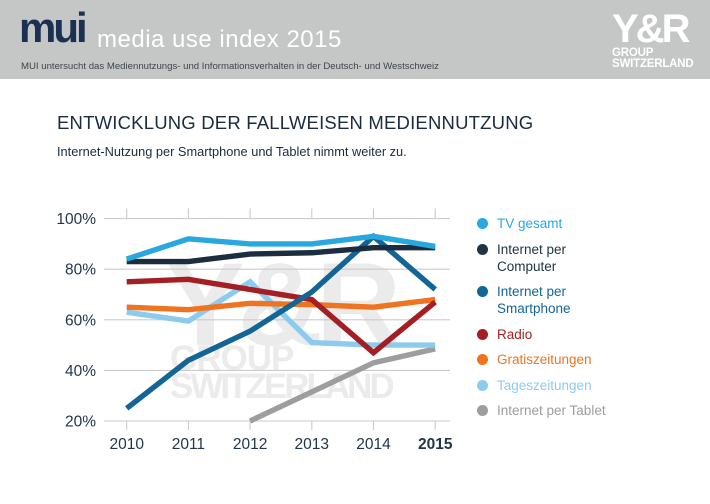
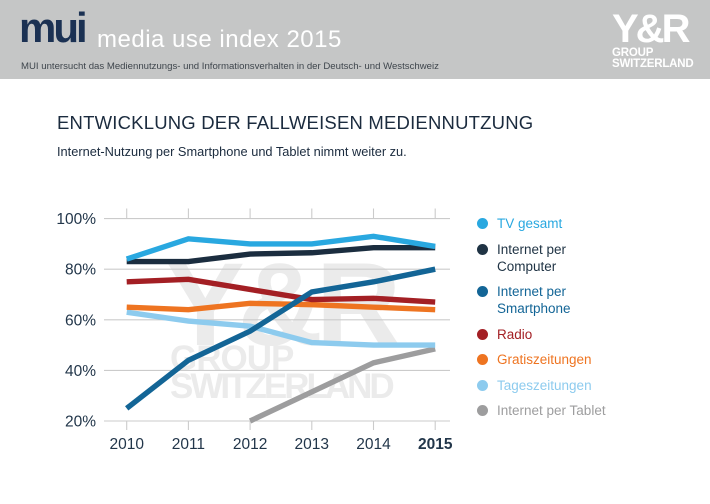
Tageszeitungen/2012: 75% -> 58%
Internet per Smartphone/2014: 93% -> 75%
Radio/2014: 47% -> 68%
Internet per Smartphone/2015: 72% -> 80%
Gratiszeitungen/2015: 68% -> 64%
